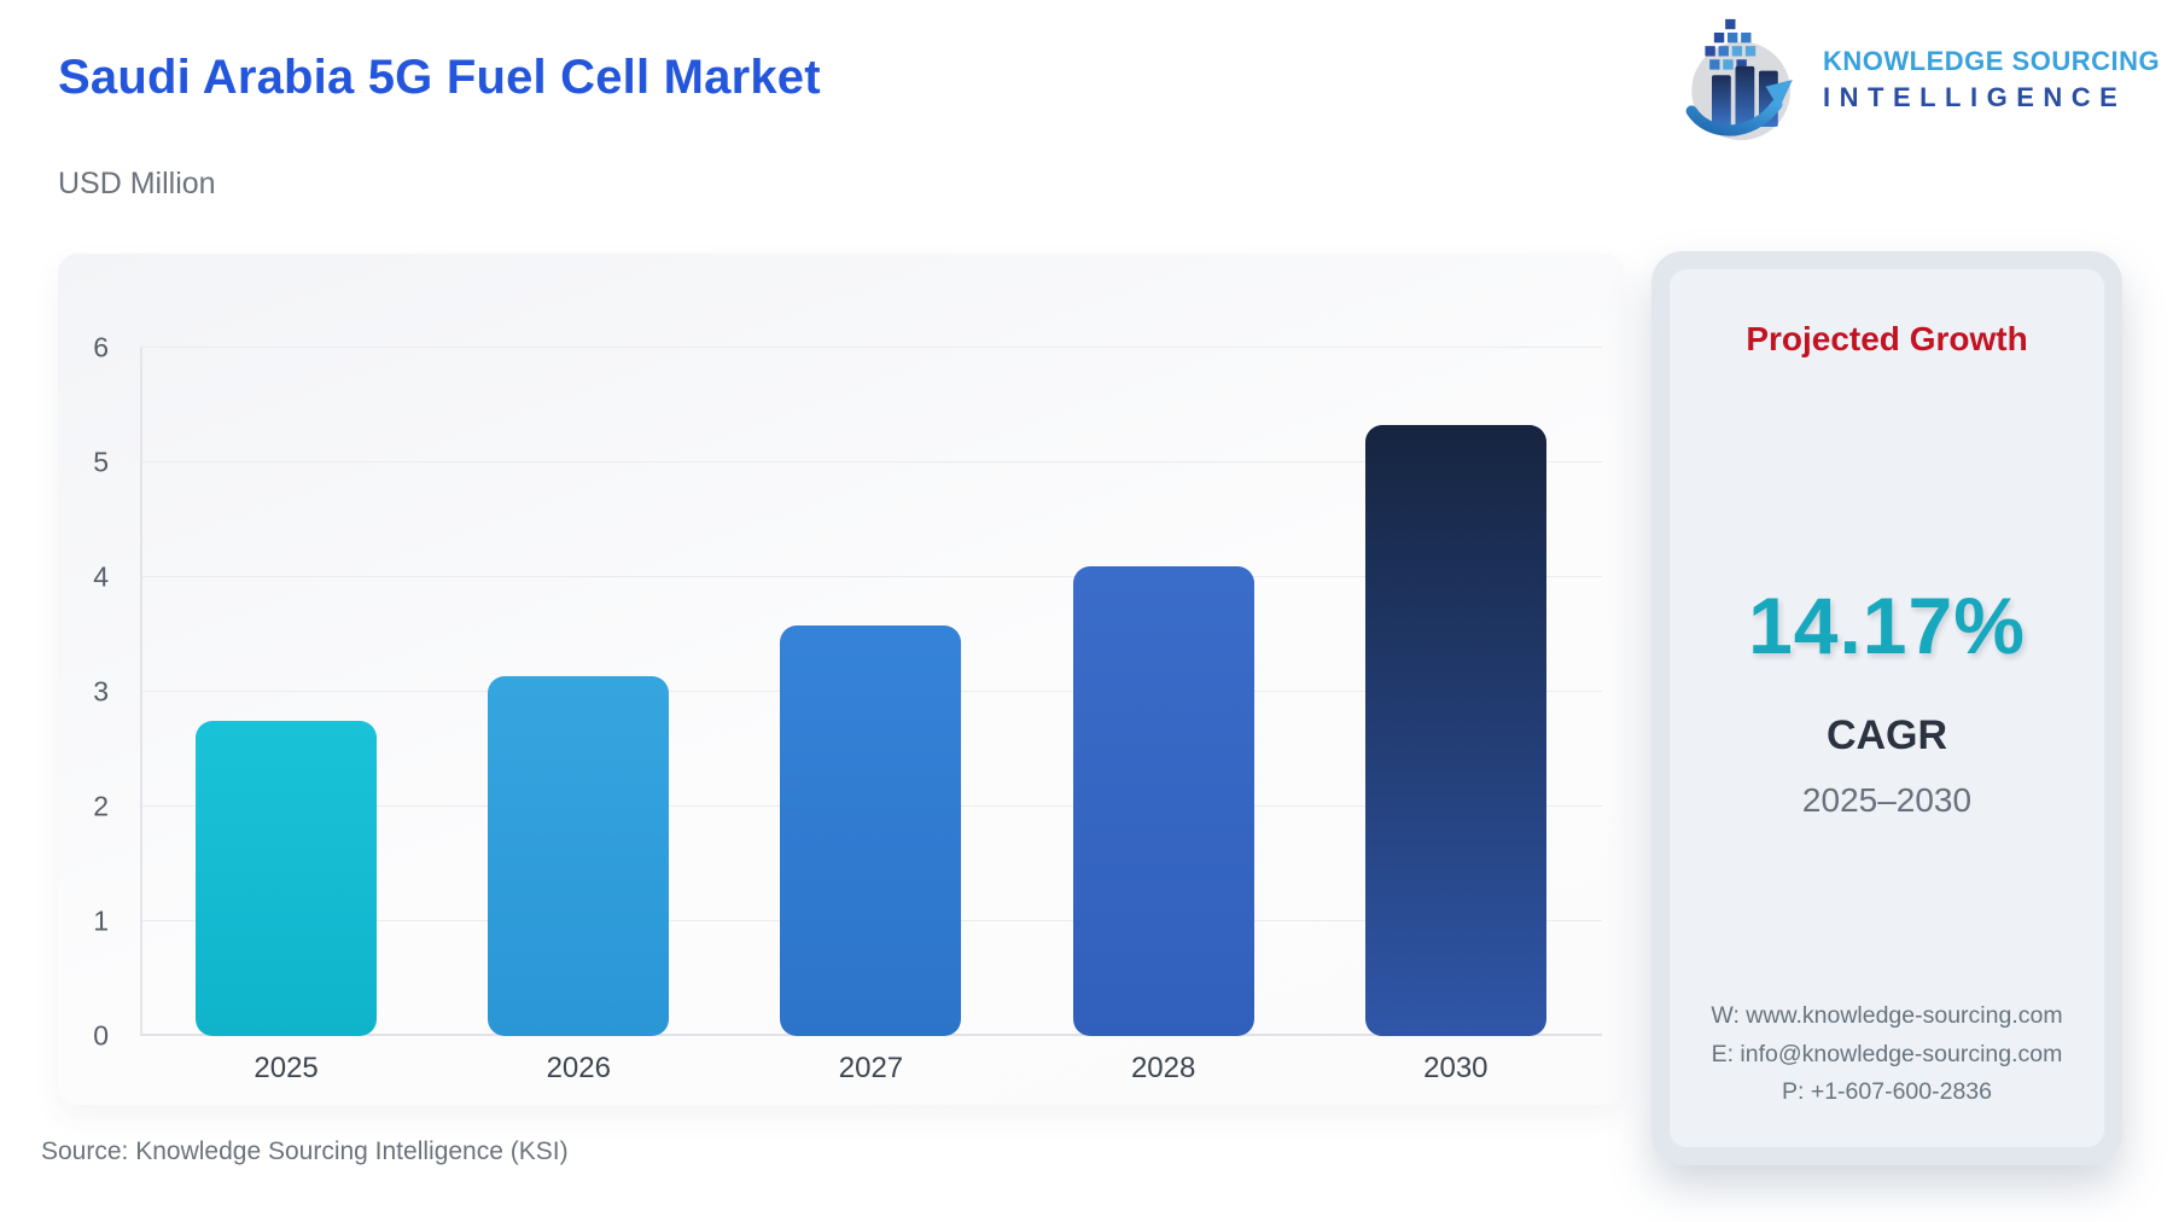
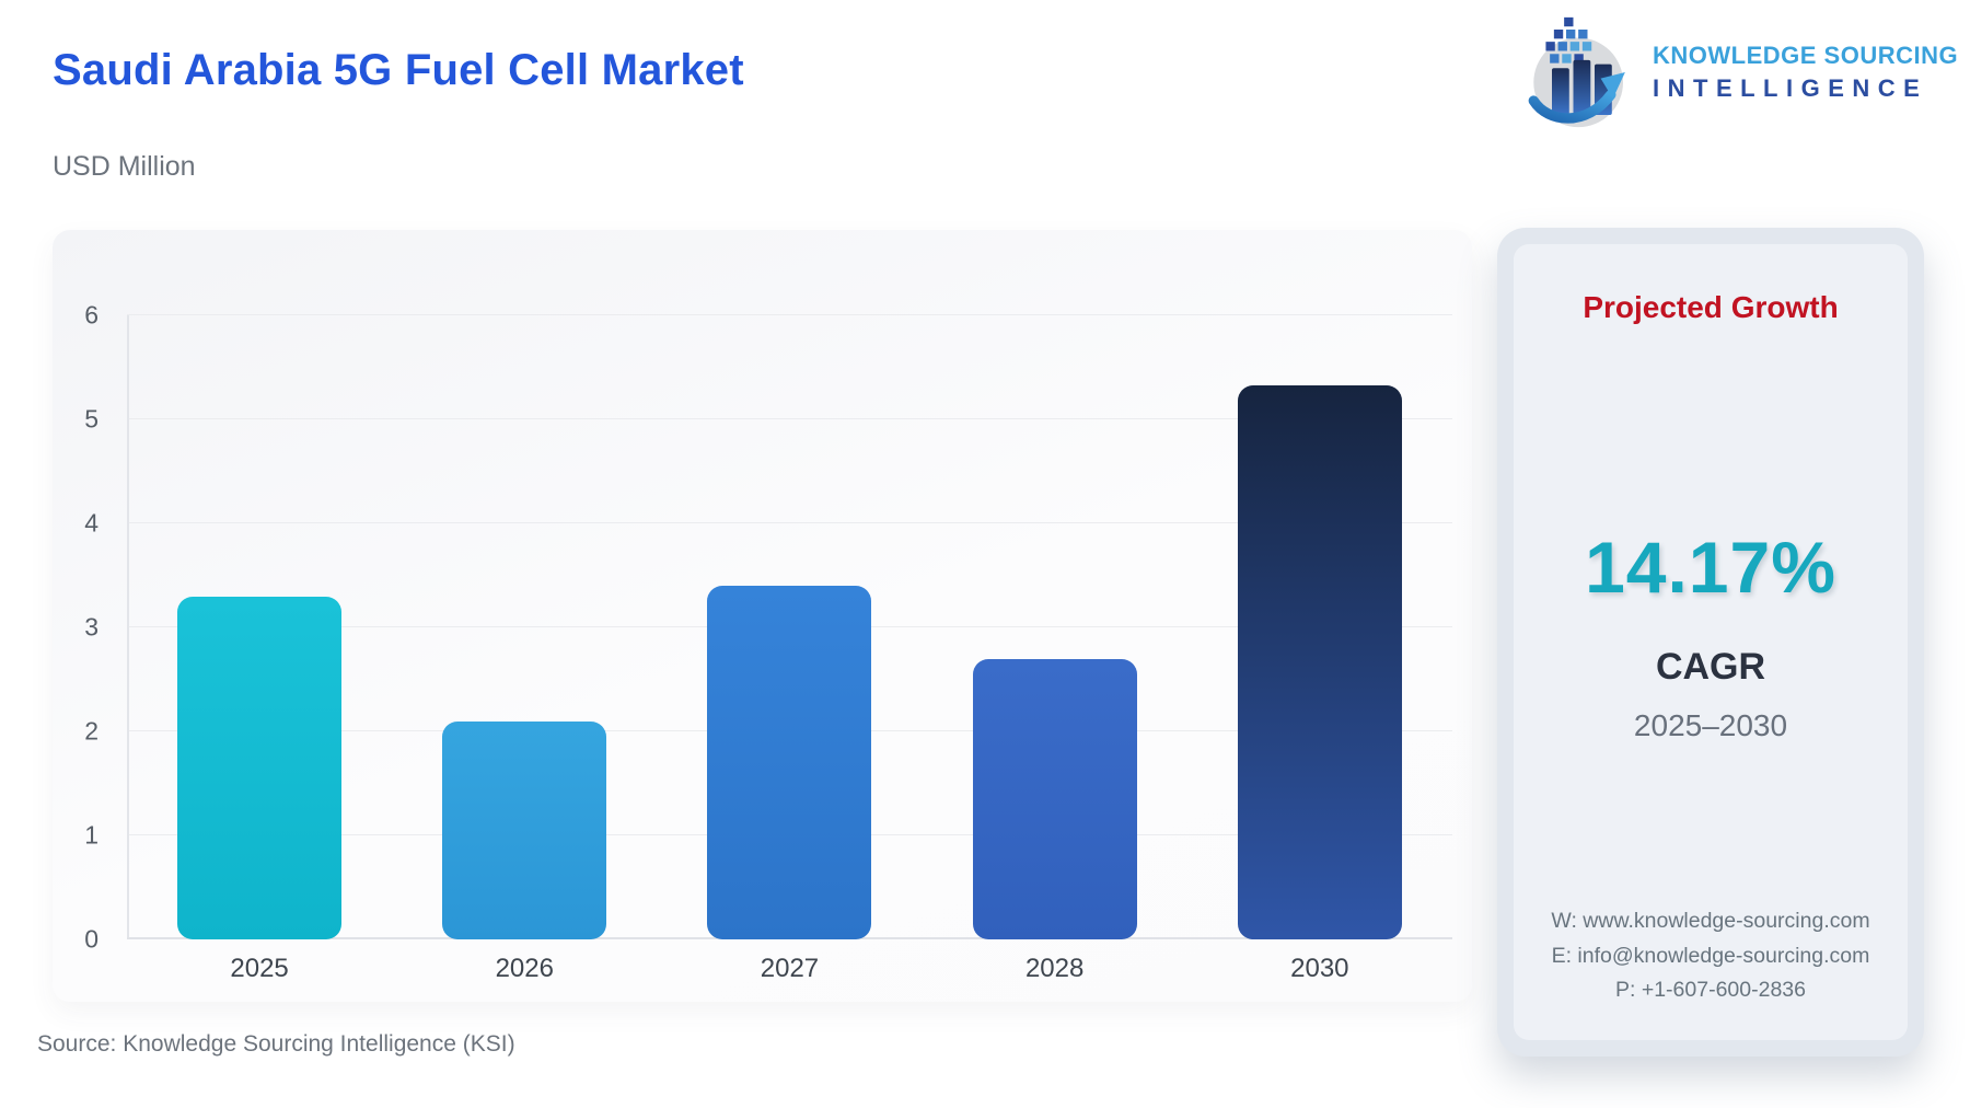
2025: 2.8 -> 3.3
2026: 3.1 -> 2.1
2027: 3.6 -> 3.4
2028: 4.1 -> 2.7
